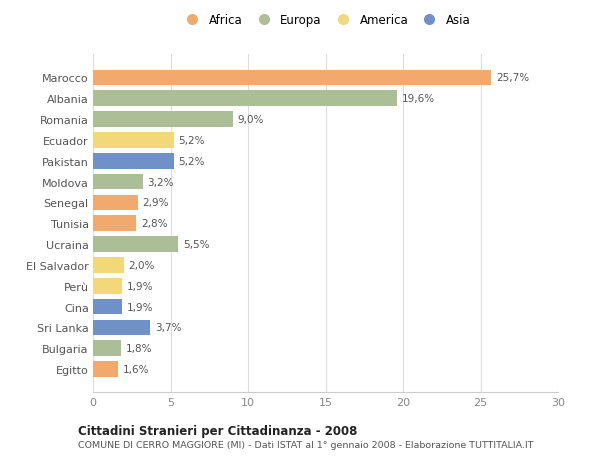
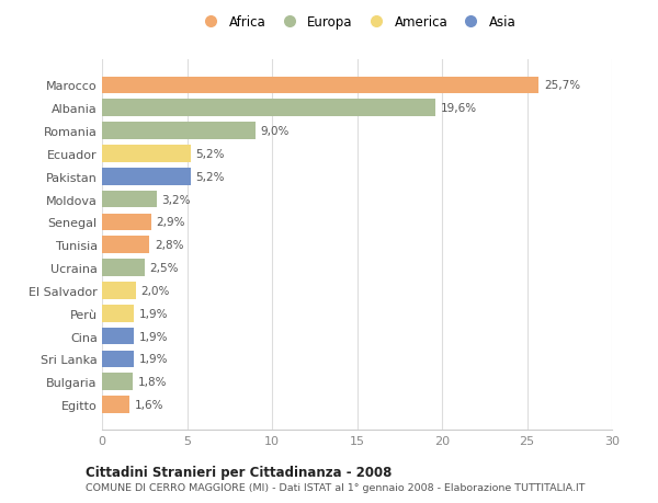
Ucraina: 5,5% -> 2,5%
Sri Lanka: 3,7% -> 1,9%
